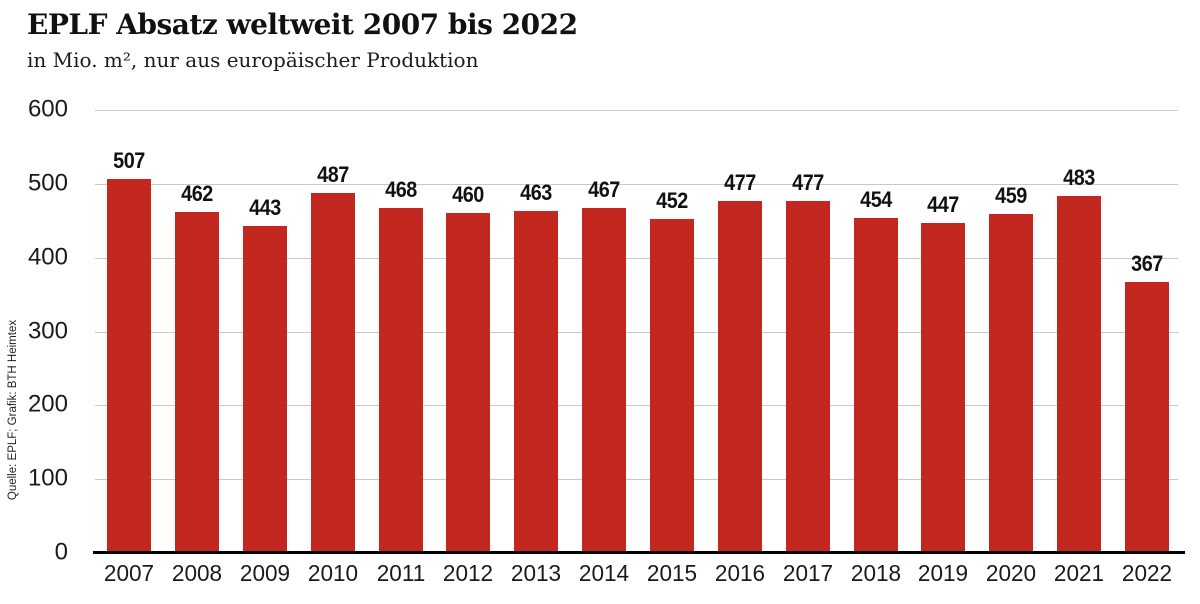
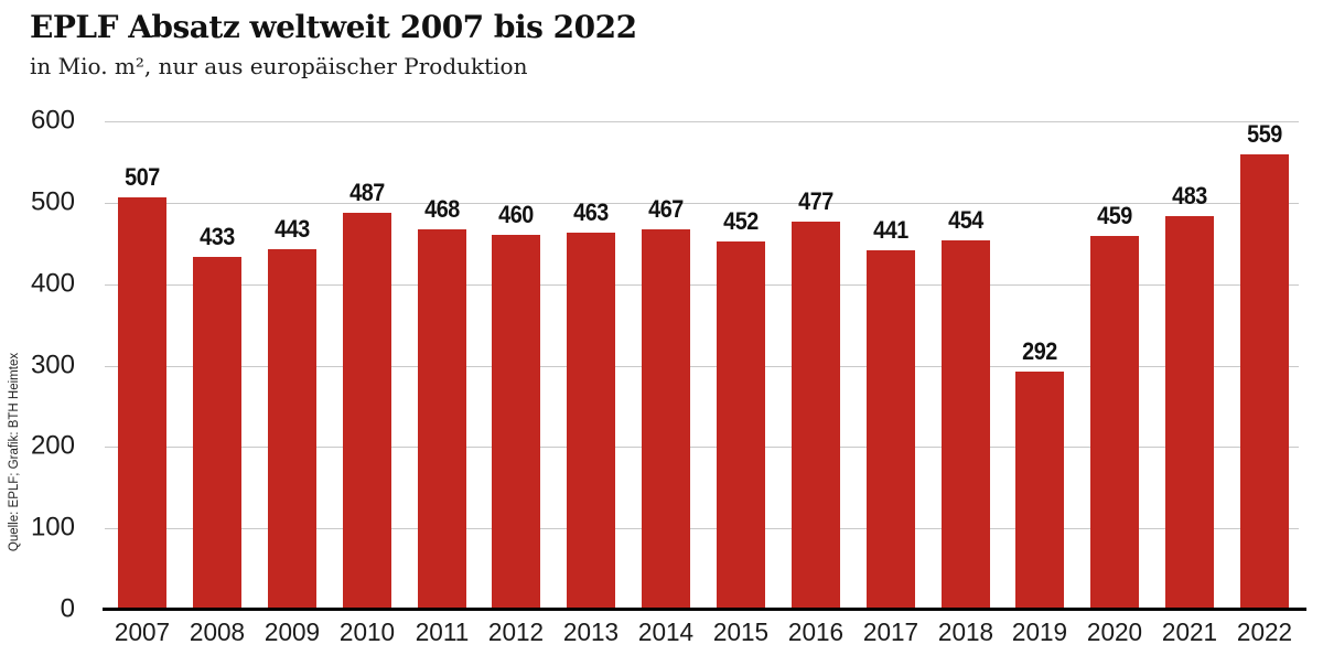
2008: 462 -> 433
2017: 477 -> 441
2019: 447 -> 292
2022: 367 -> 559
